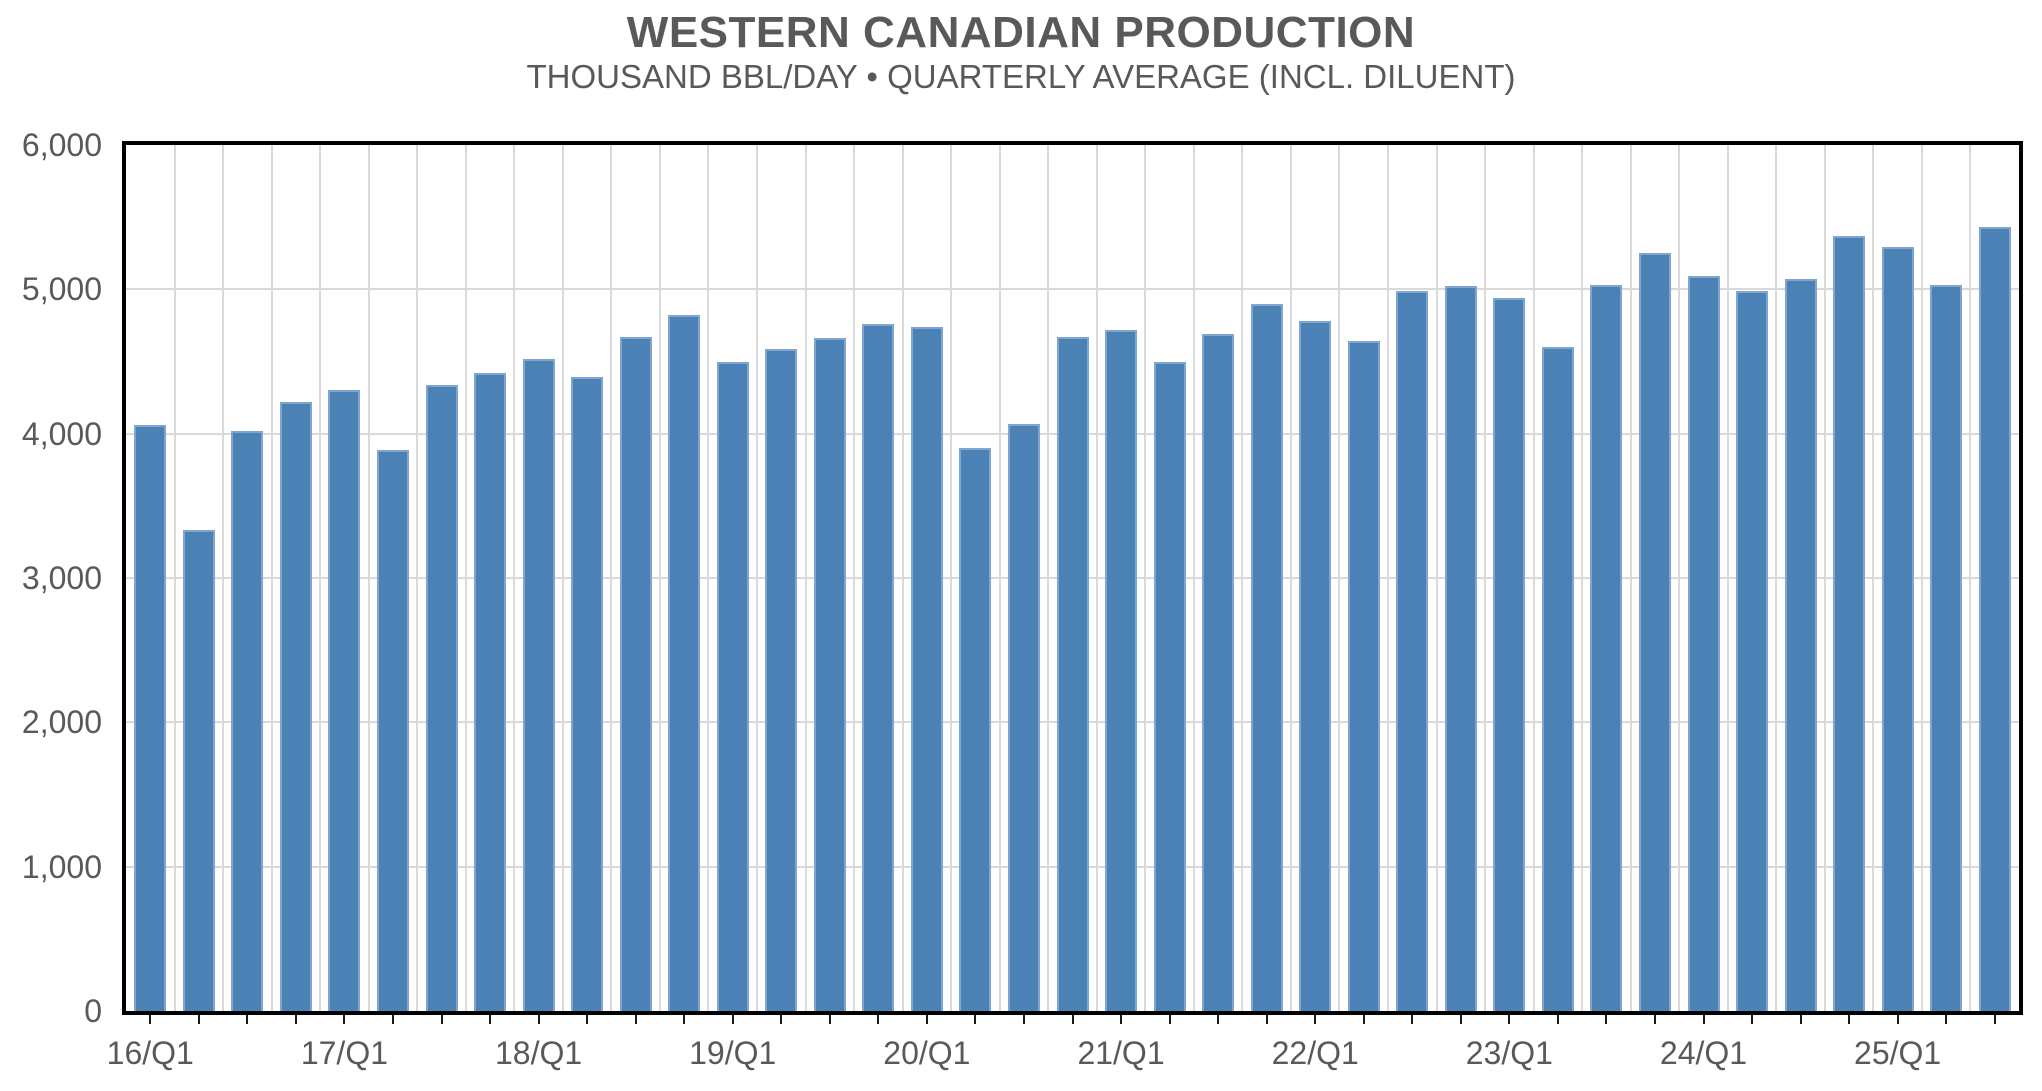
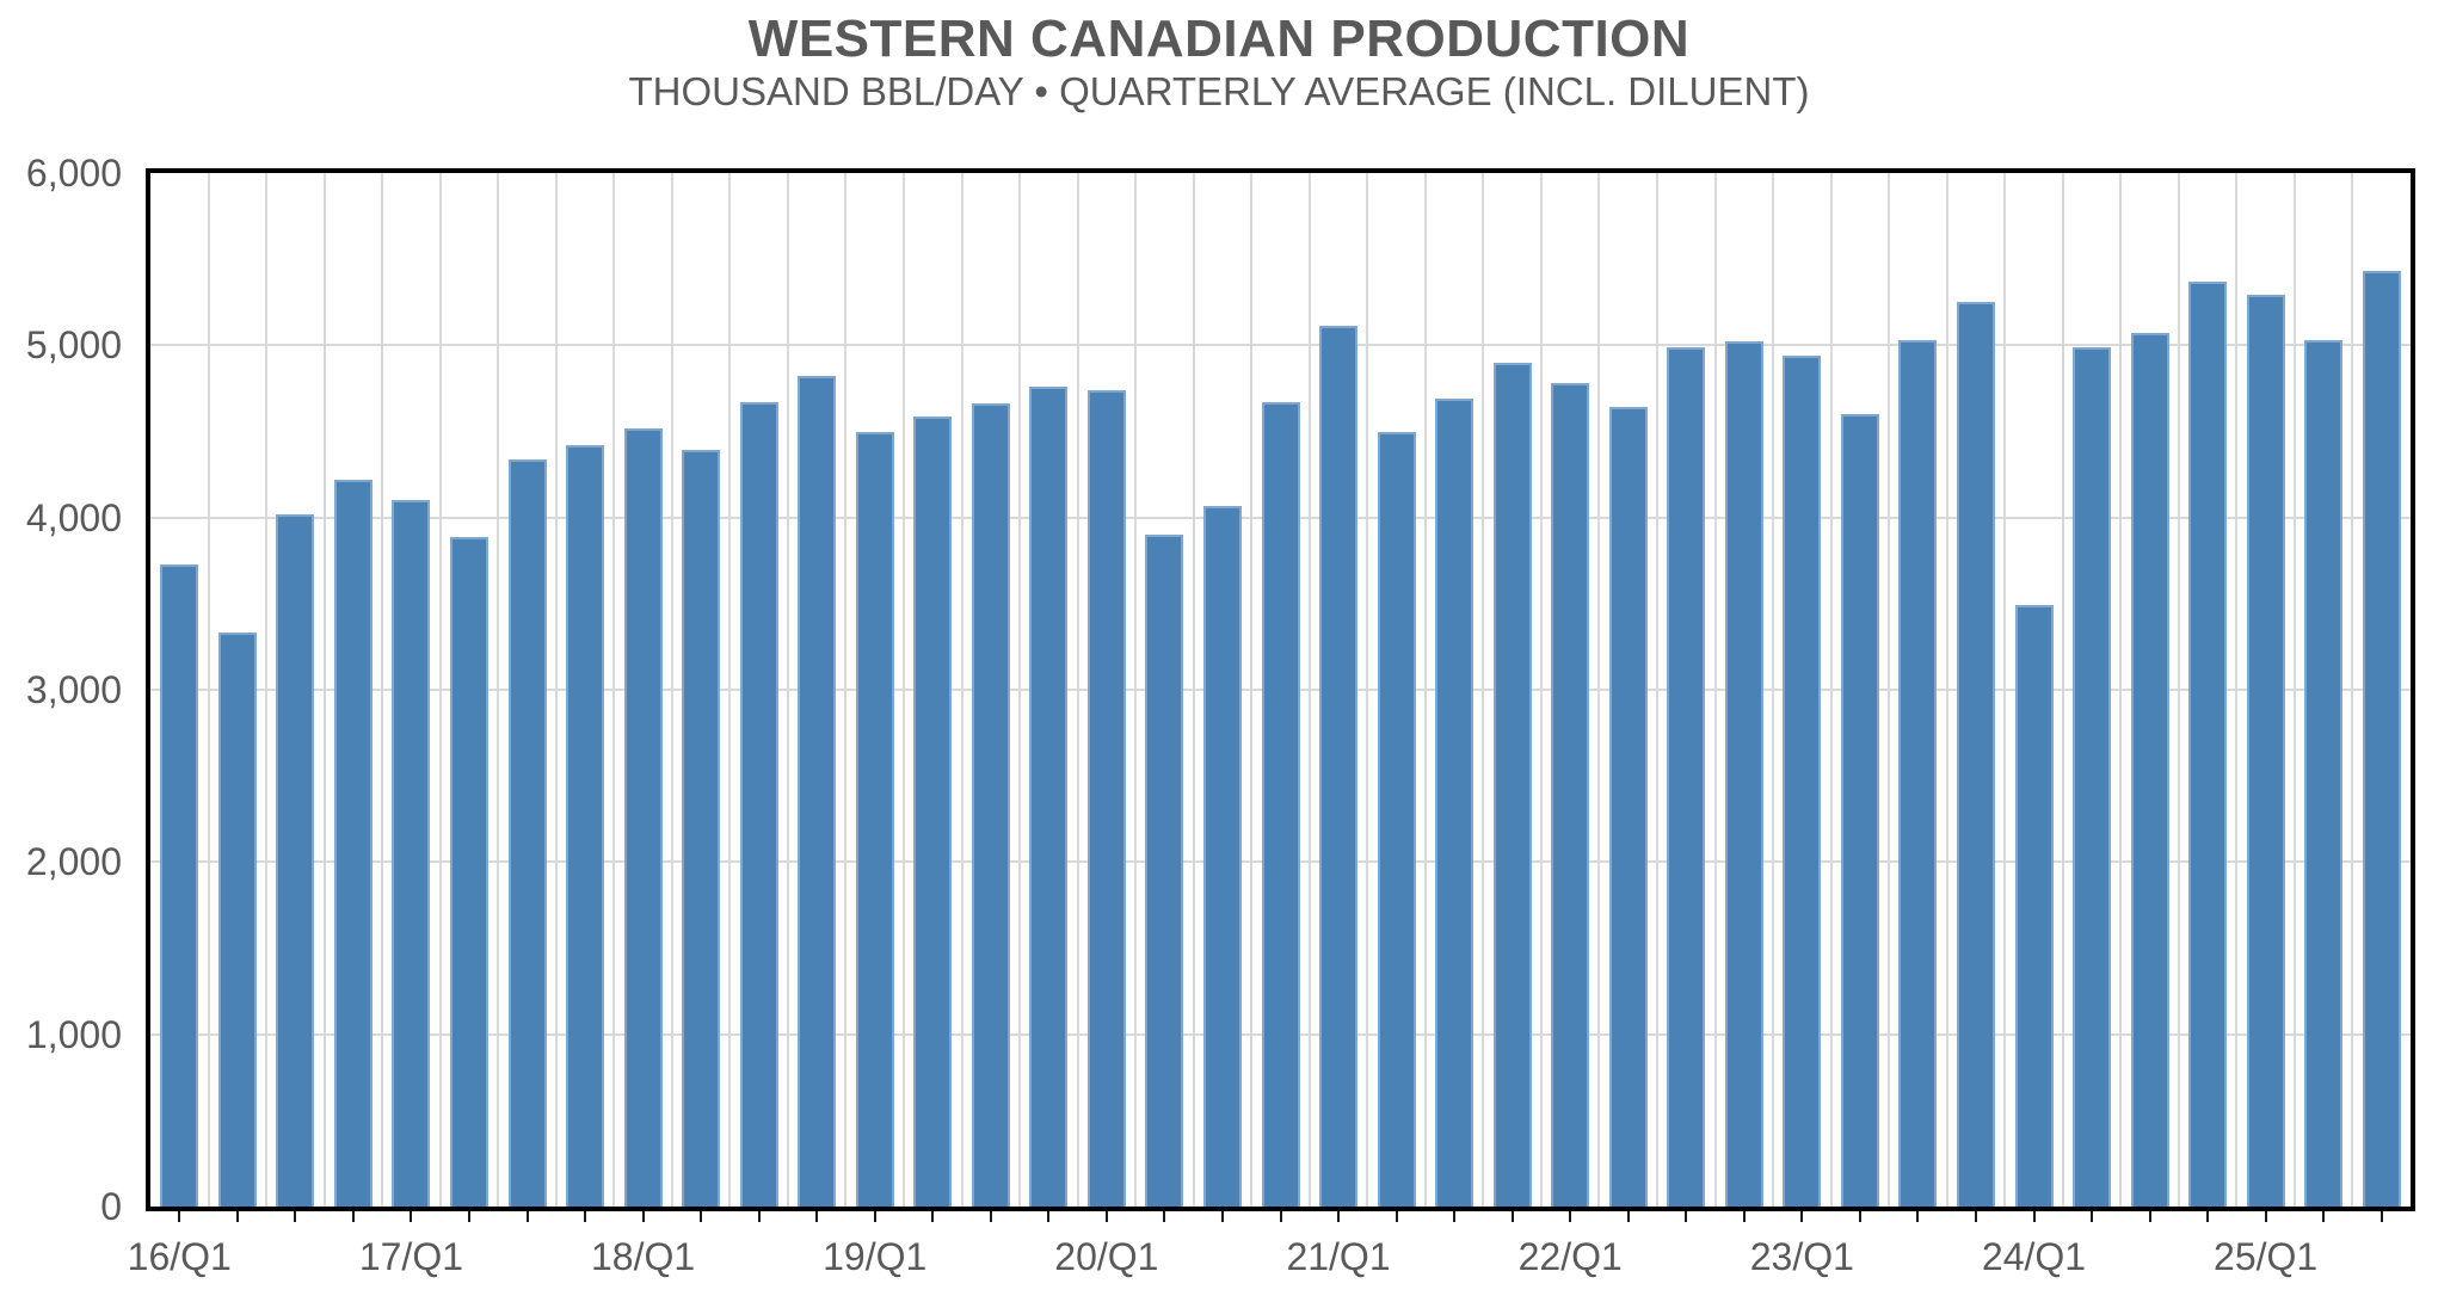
16/Q1: 4060 -> 3730
17/Q1: 4300 -> 4100
21/Q1: 4720 -> 5110
24/Q1: 5090 -> 3490
